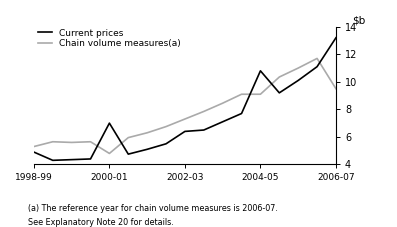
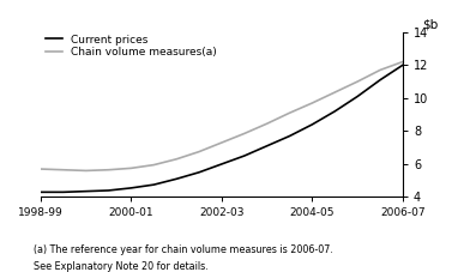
Current prices/1998-99: 4.9 -> 4.3
Chain volume measures(a)/1998-99: 5.3 -> 5.7
Current prices/2000-01: 7.0 -> 4.5
Chain volume measures(a)/2000-01: 4.8 -> 5.8
Current prices/2002-03: 6.4 -> 6.0
Current prices/2004-05: 10.8 -> 8.4
Chain volume measures(a)/2004-05: 9.1 -> 9.7
Current prices/2006-07: 13.2 -> 12.0
Chain volume measures(a)/2006-07: 9.5 -> 12.2
